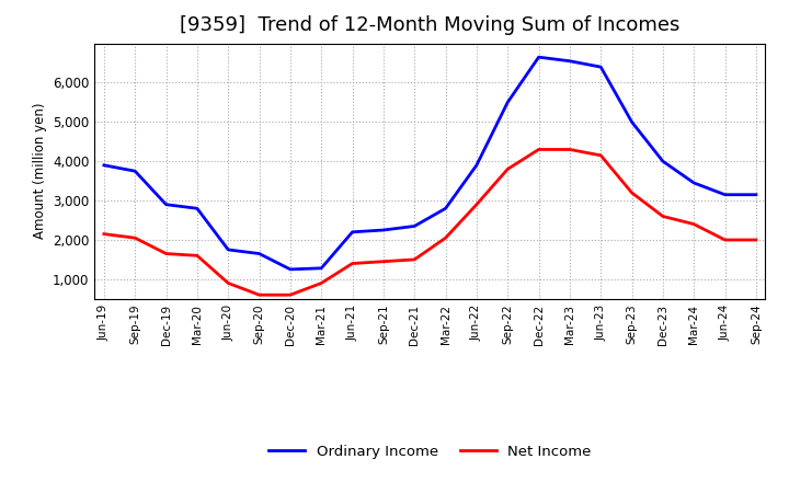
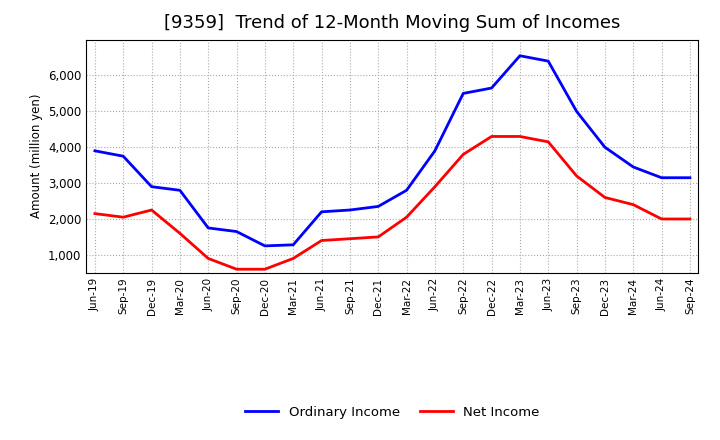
Net Income/Dec-19: 1,650 -> 2,250
Ordinary Income/Dec-22: 6,650 -> 5,650
